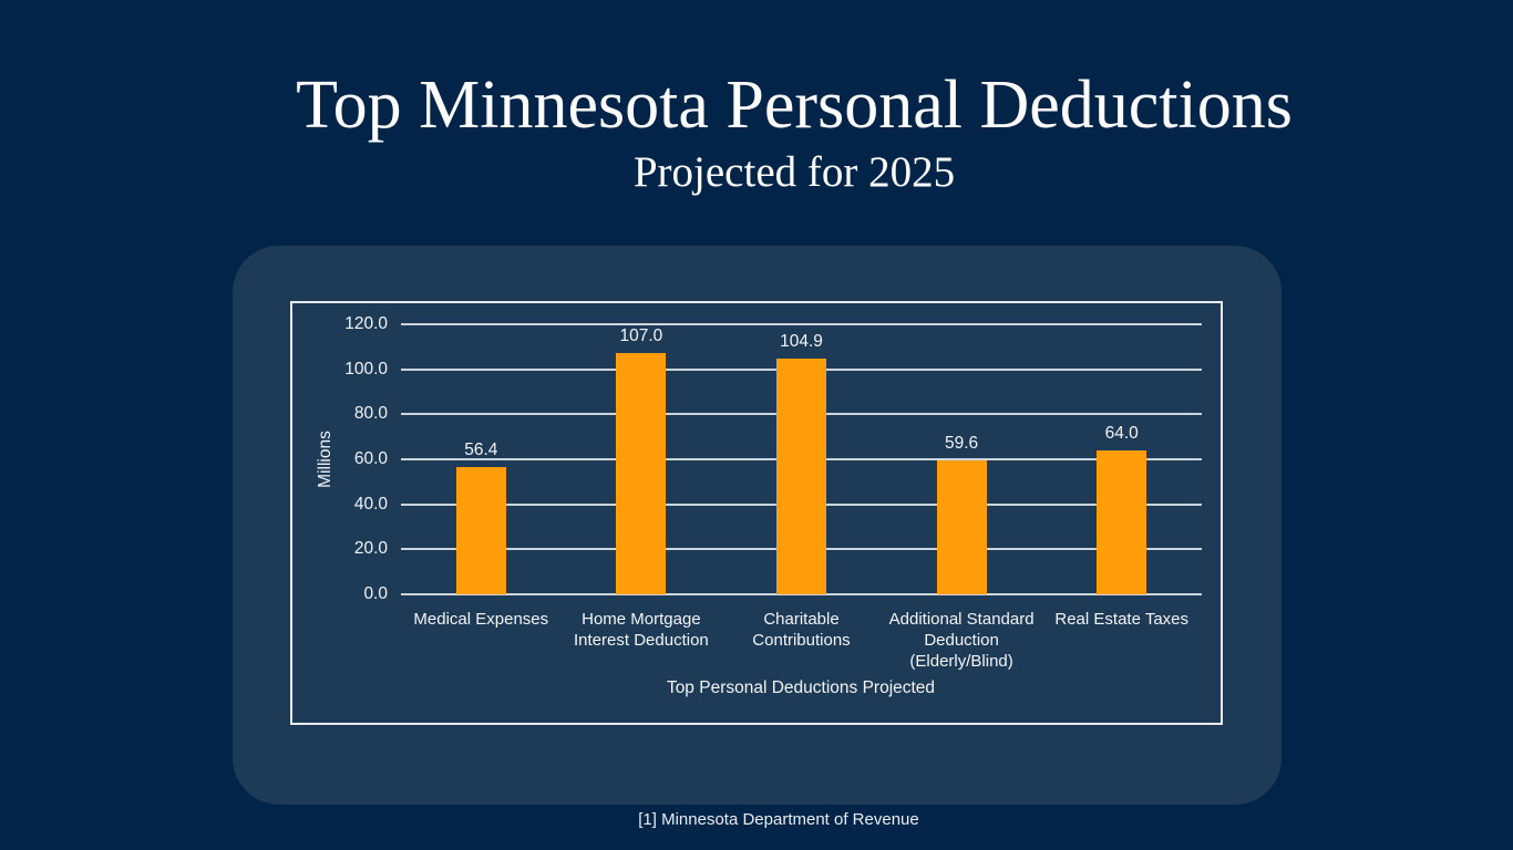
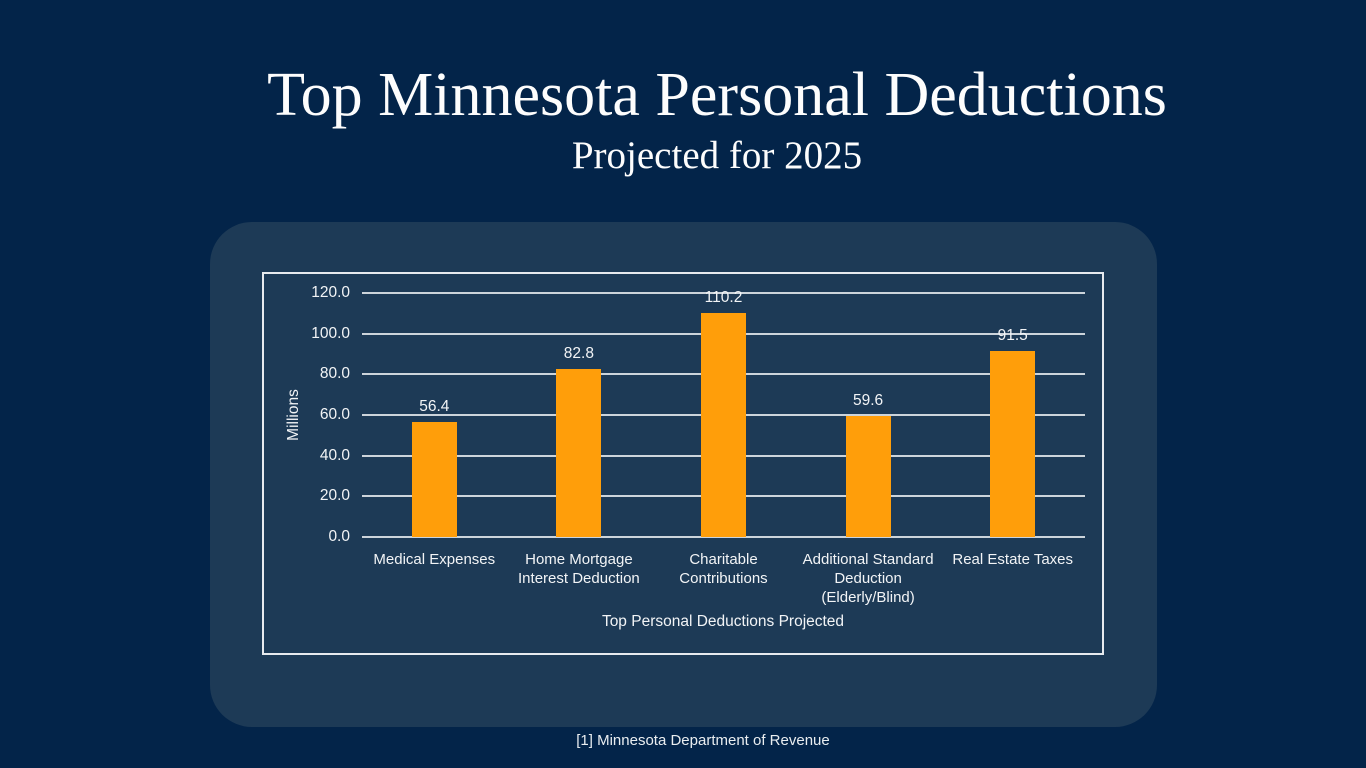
Home Mortgage Interest Deduction: 107.0 -> 82.8
Charitable Contributions: 104.9 -> 110.2
Real Estate Taxes: 64.0 -> 91.5
